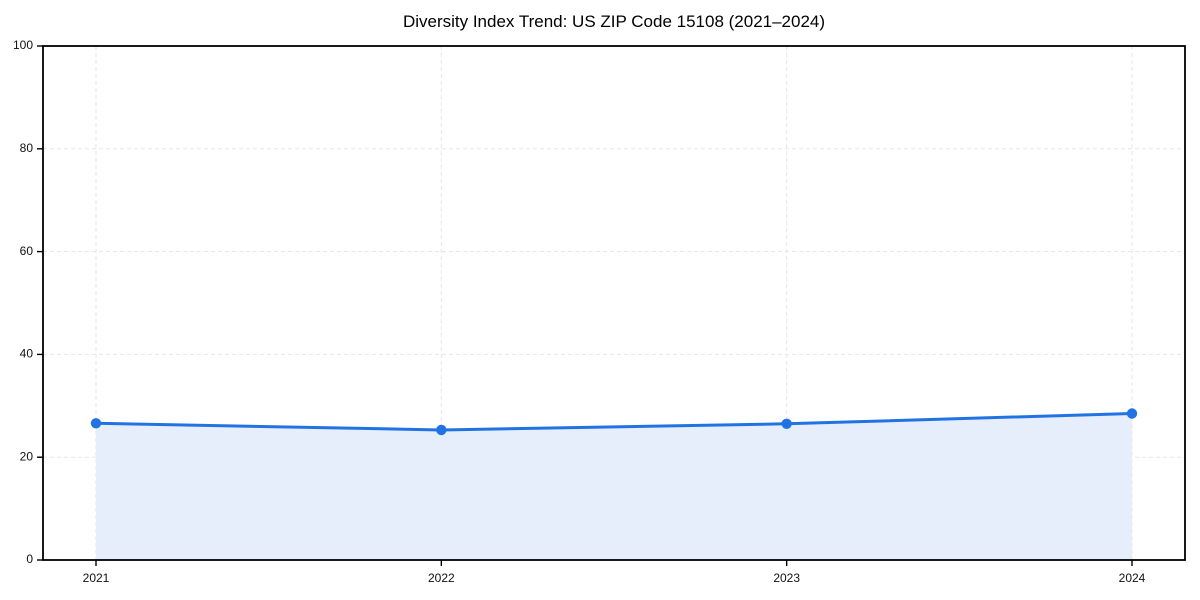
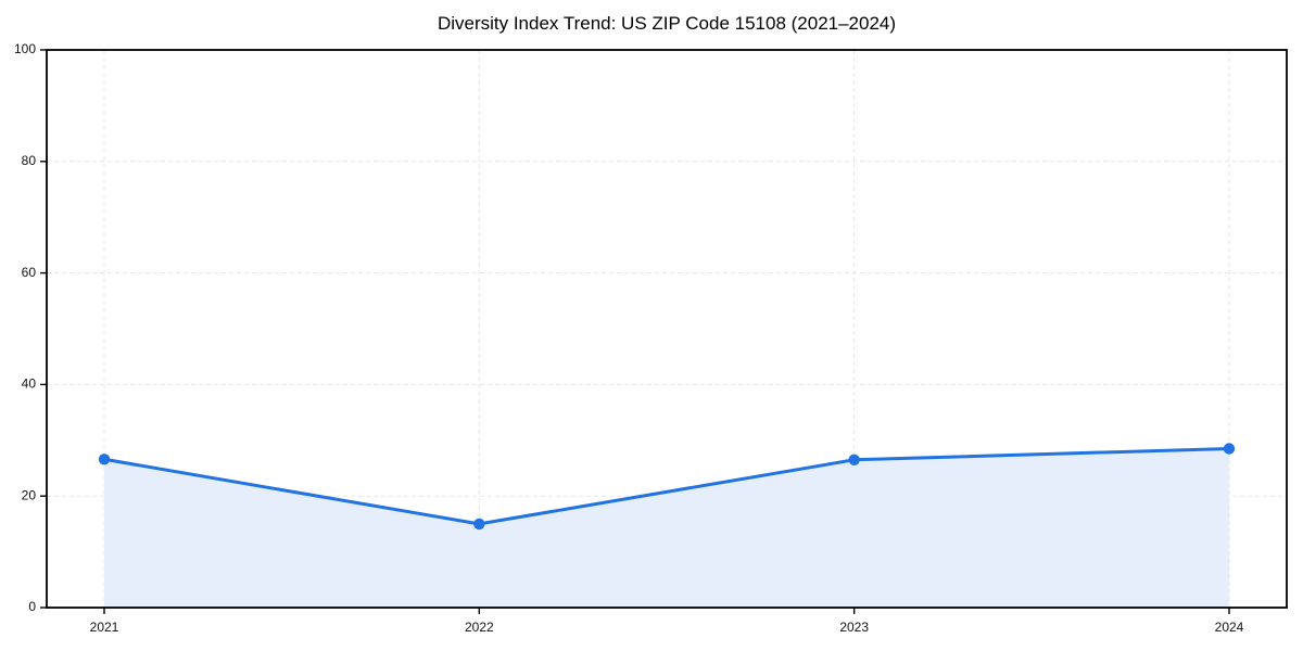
2022: 25 -> 15
